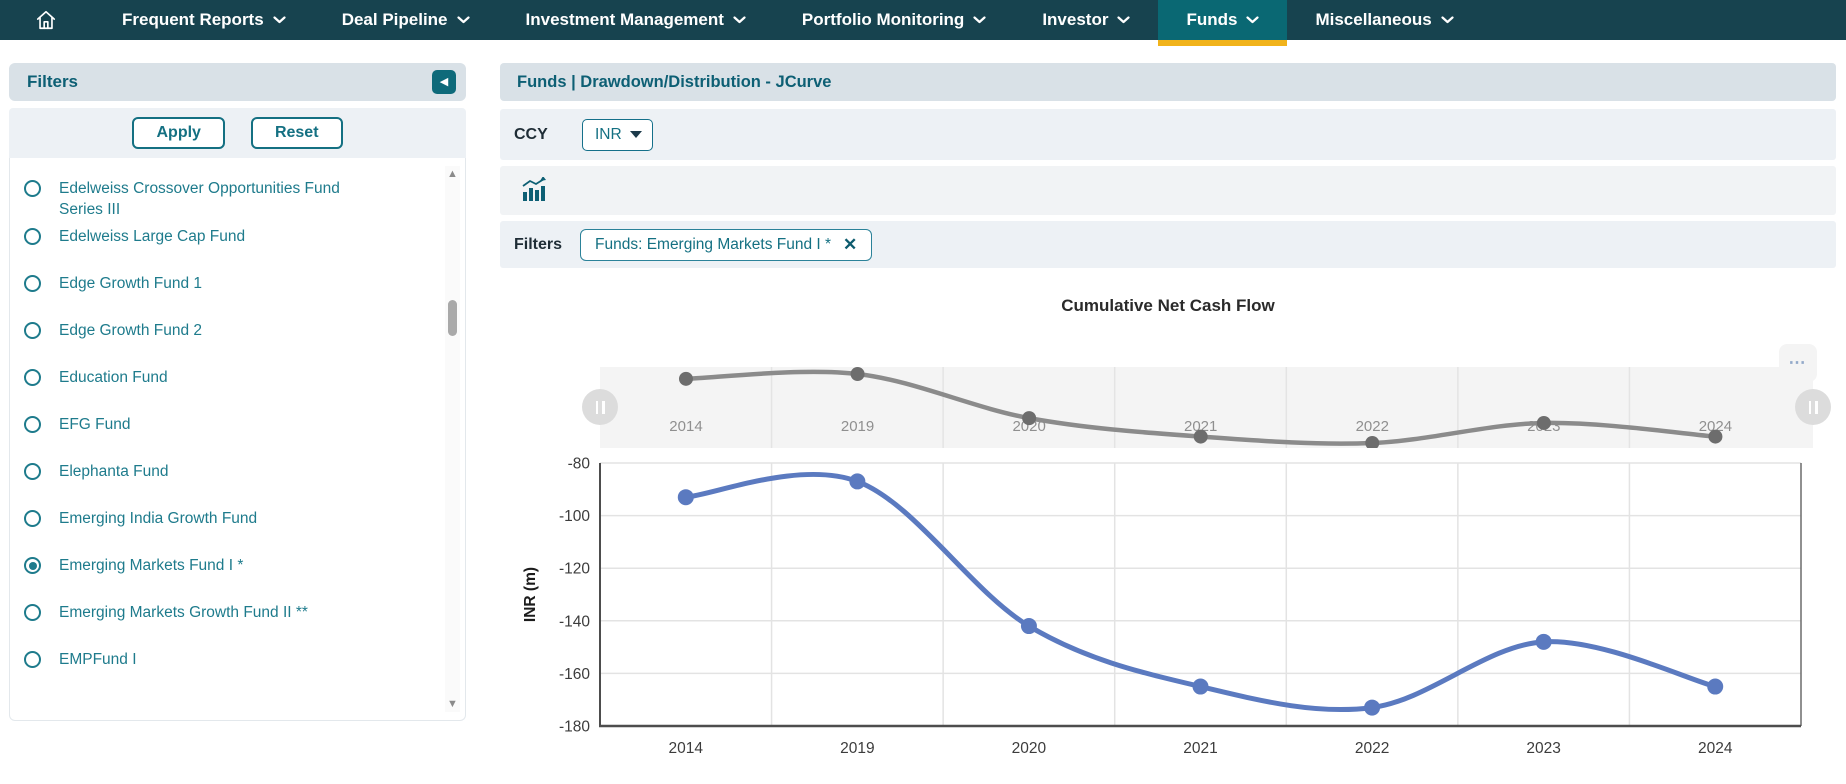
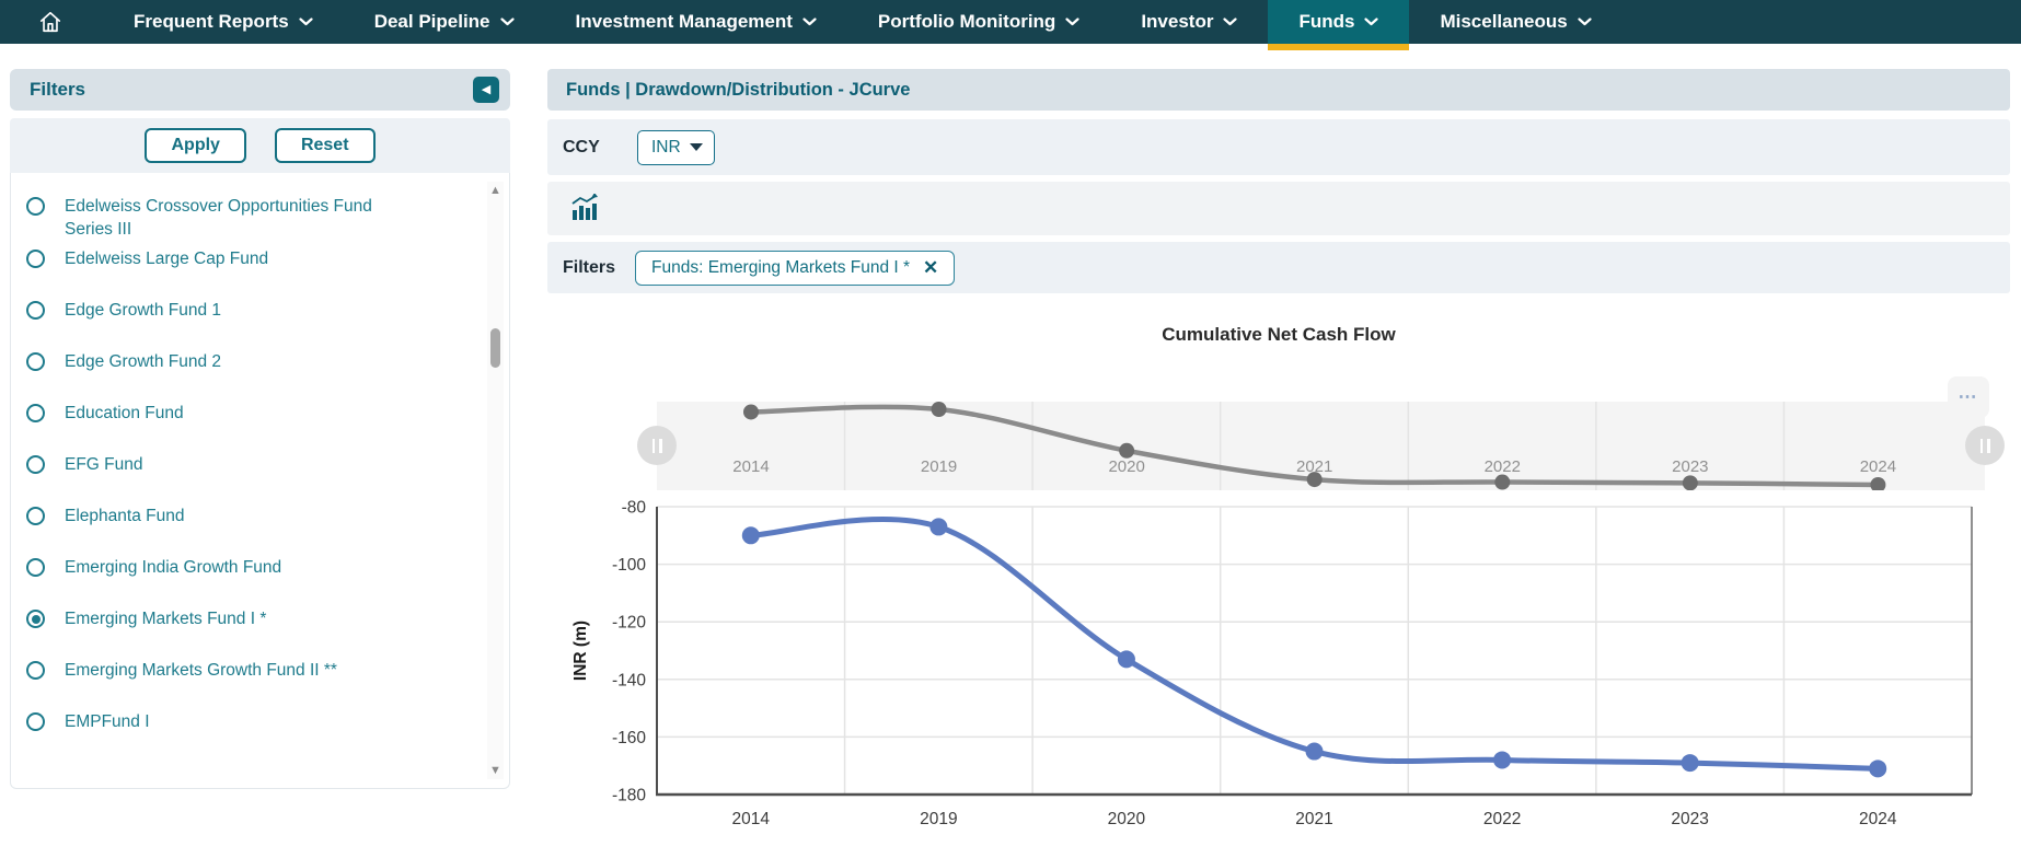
2014: -93 -> -90
2020: -142 -> -133
2022: -173 -> -168
2023: -148 -> -169
2024: -165 -> -171
